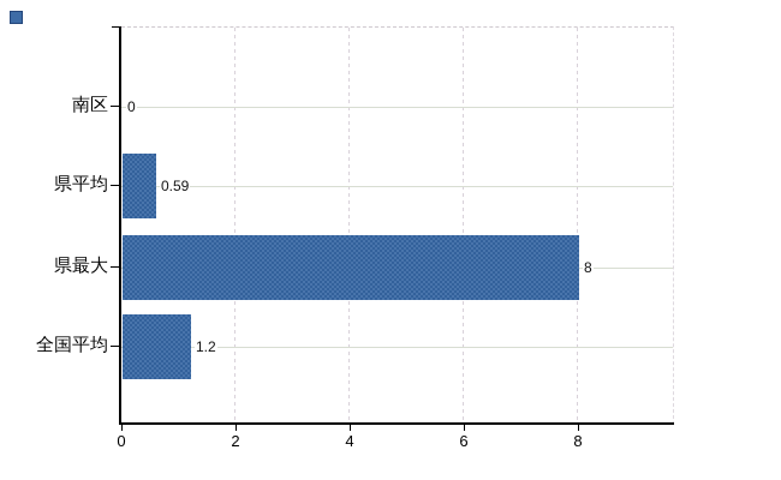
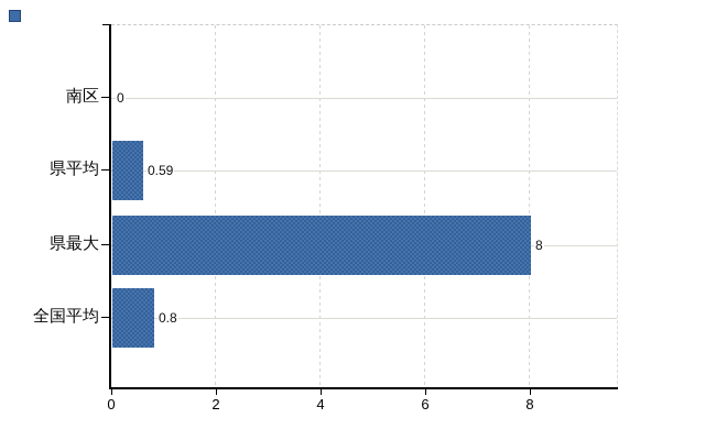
全国平均: 1.2 -> 0.8
